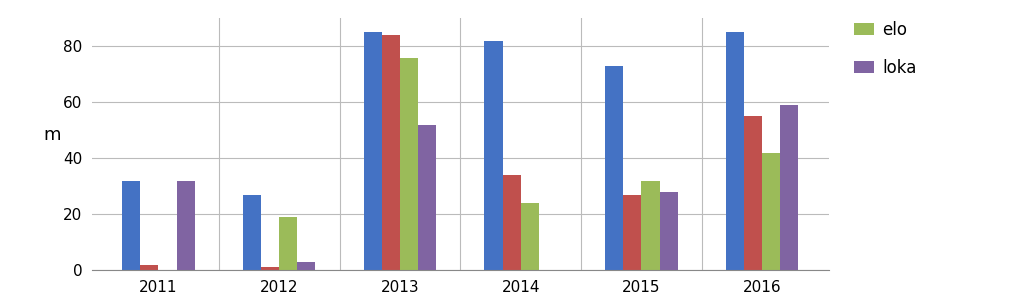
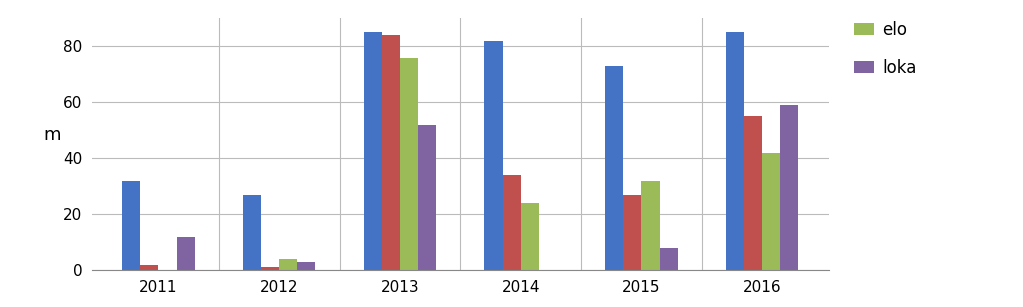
loka/2011: 32 -> 12
elo/2012: 19 -> 4
loka/2015: 28 -> 8
